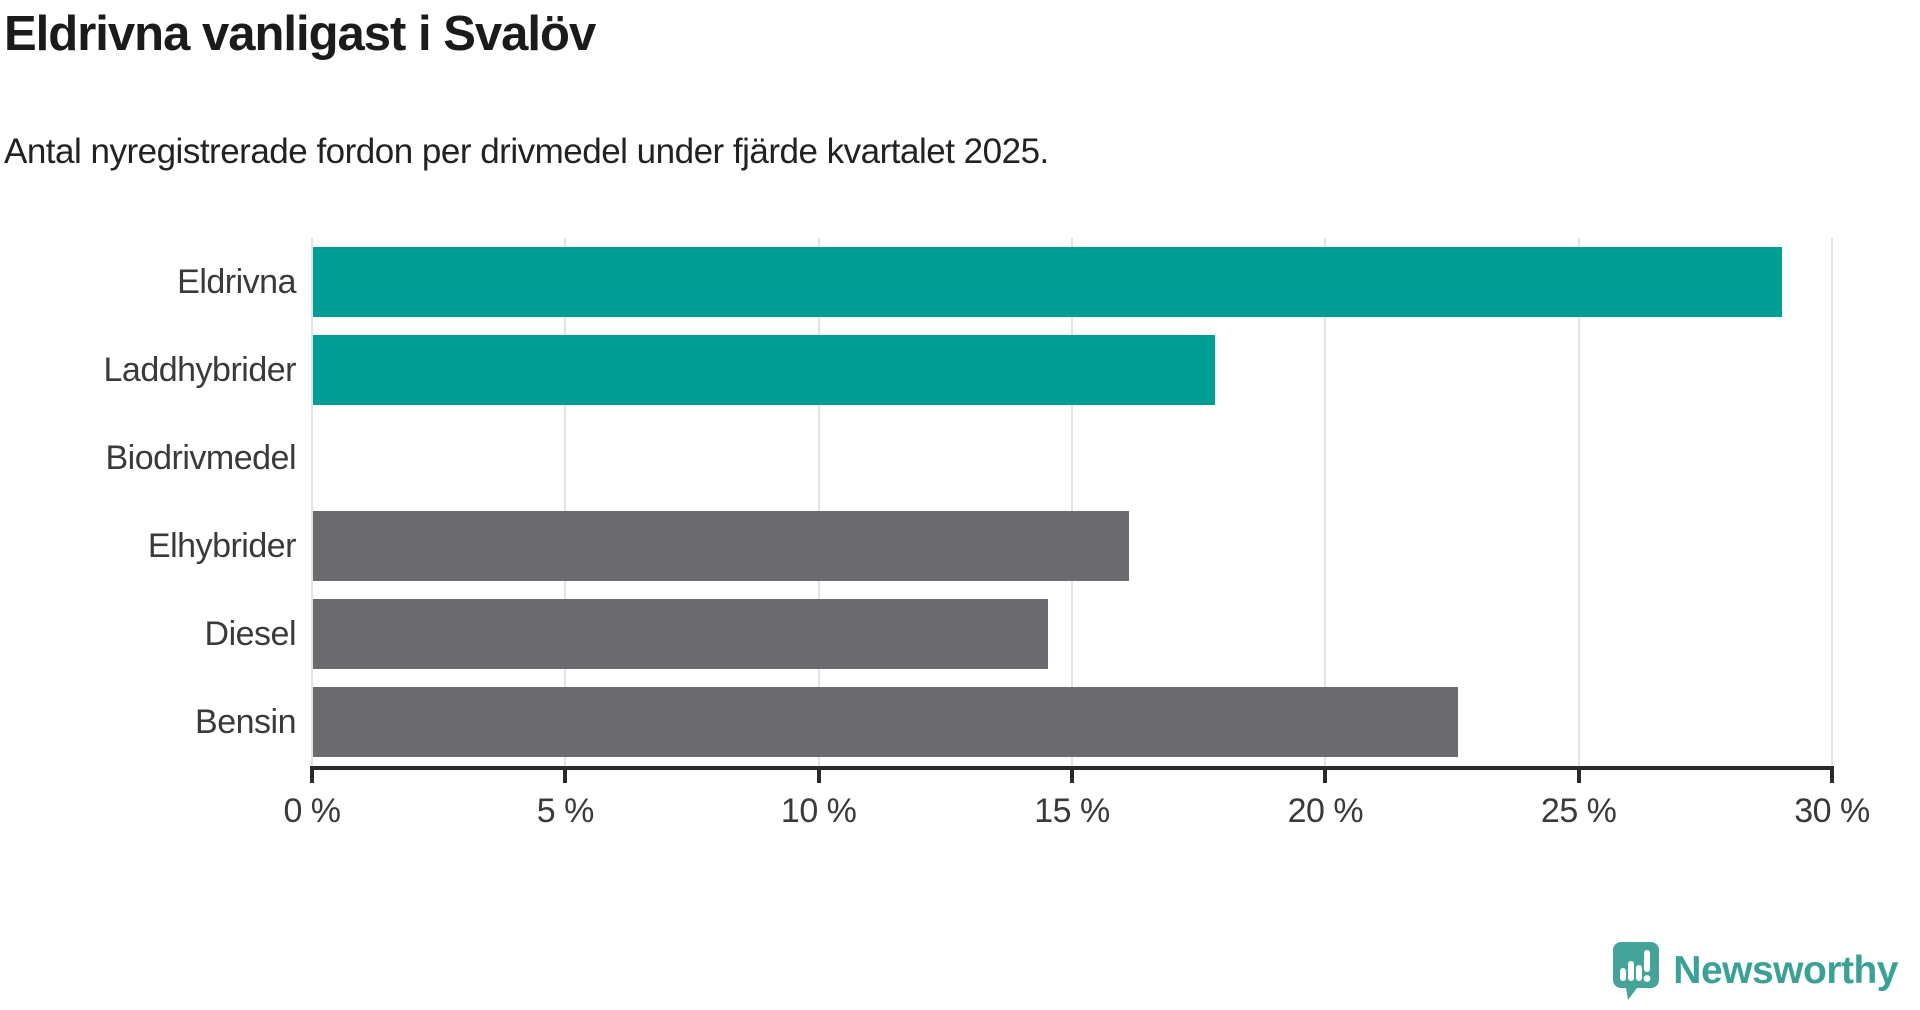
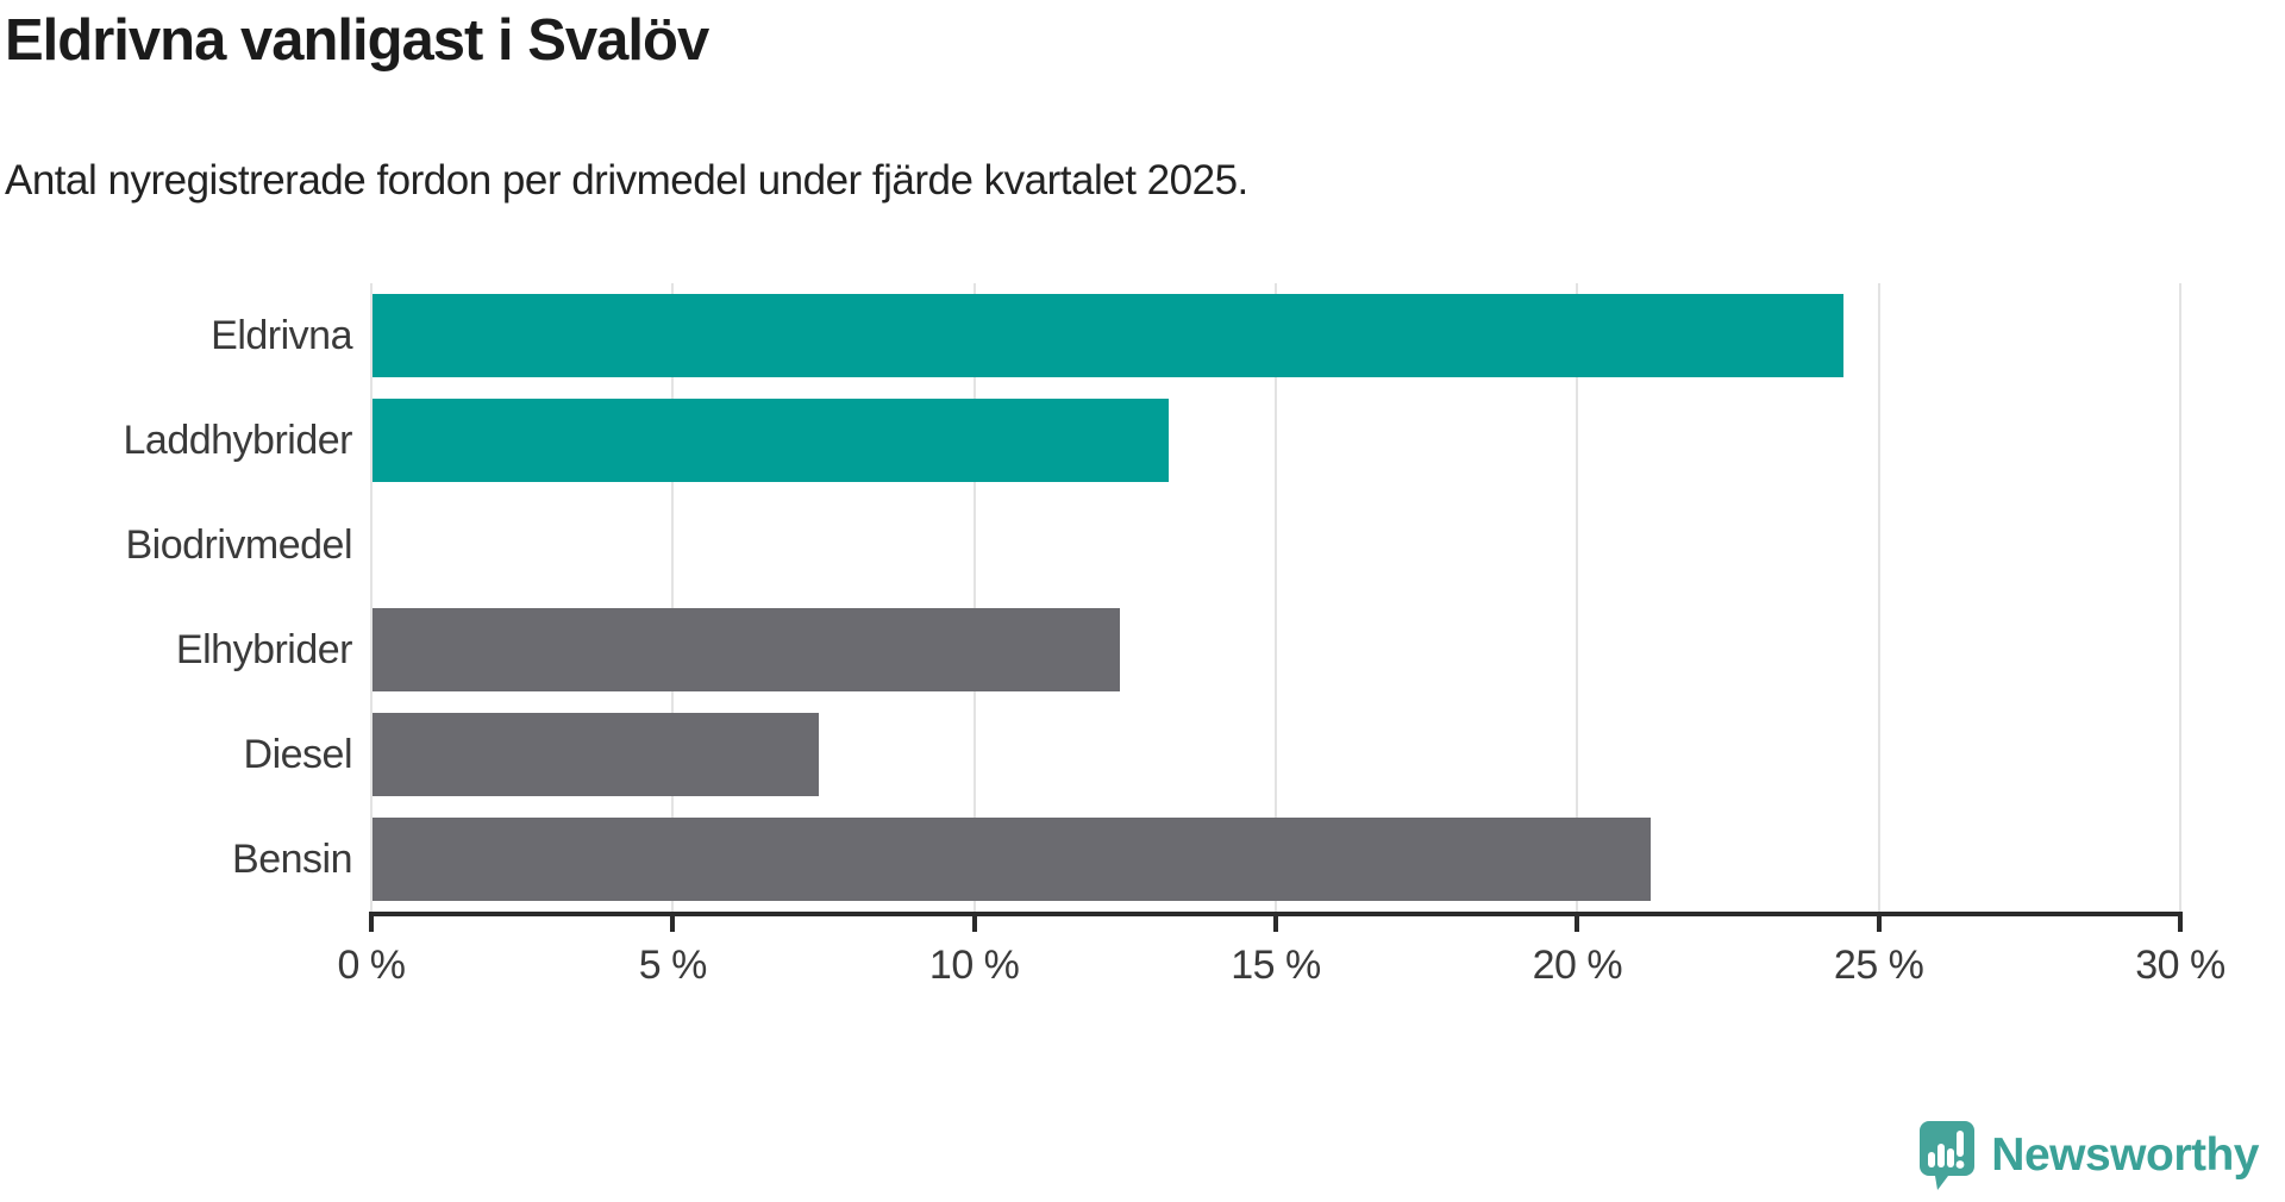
Eldrivna: 29.0% -> 24.4%
Laddhybrider: 17.8% -> 13.2%
Elhybrider: 16.1% -> 12.4%
Diesel: 14.5% -> 7.4%
Bensin: 22.6% -> 21.2%
